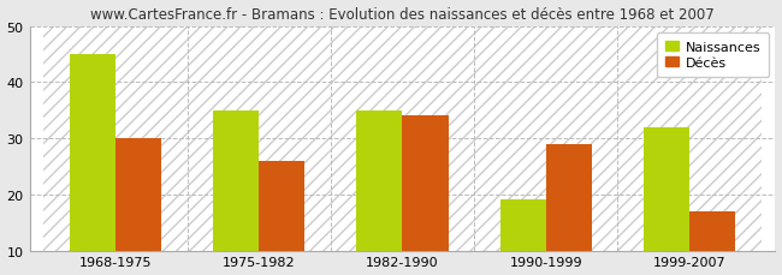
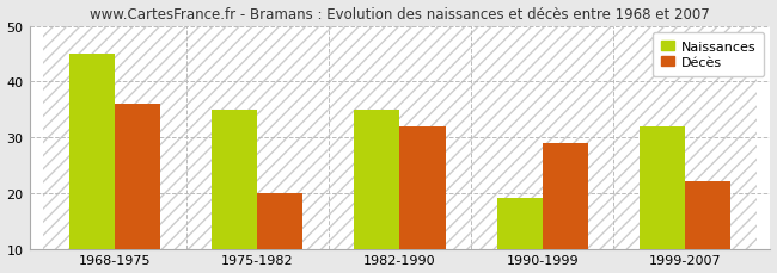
Décès/1968-1975: 30 -> 36
Décès/1975-1982: 26 -> 20
Décès/1982-1990: 34 -> 32
Décès/1999-2007: 17 -> 22
